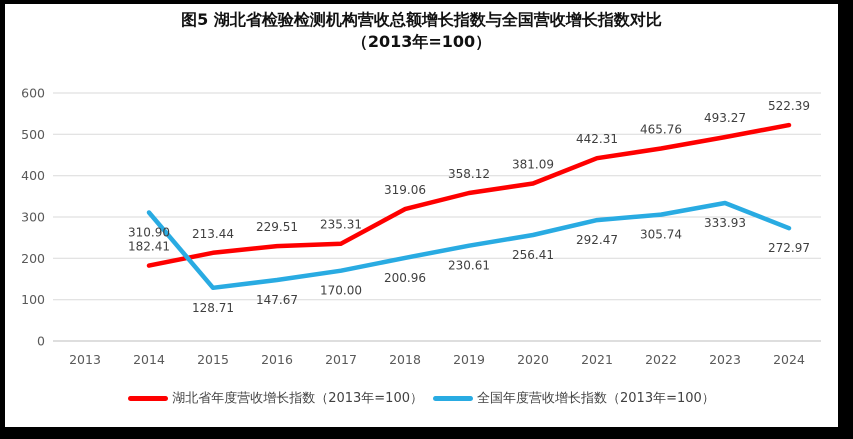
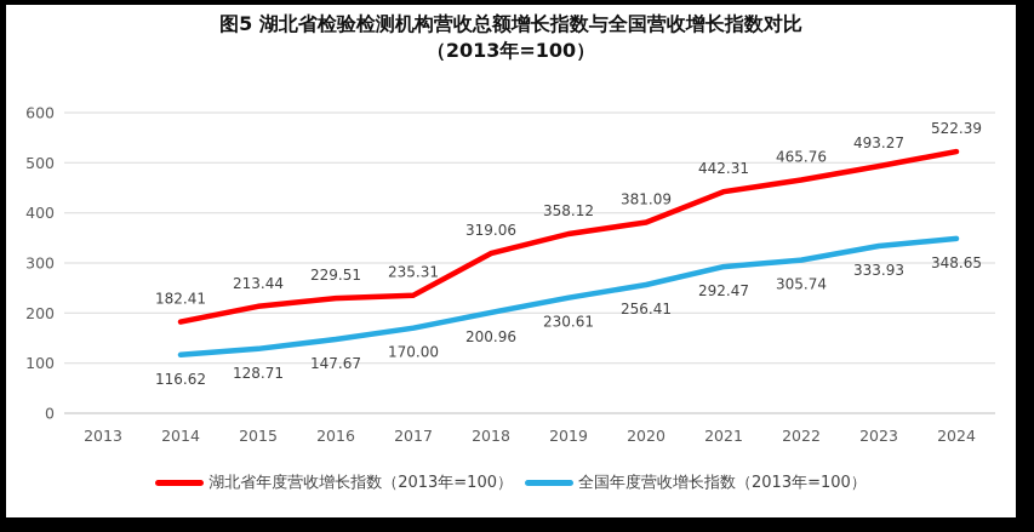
全国年度营收增长指数（2013年=100）/2014: 310.90 -> 116.62
全国年度营收增长指数（2013年=100）/2024: 272.97 -> 348.65
